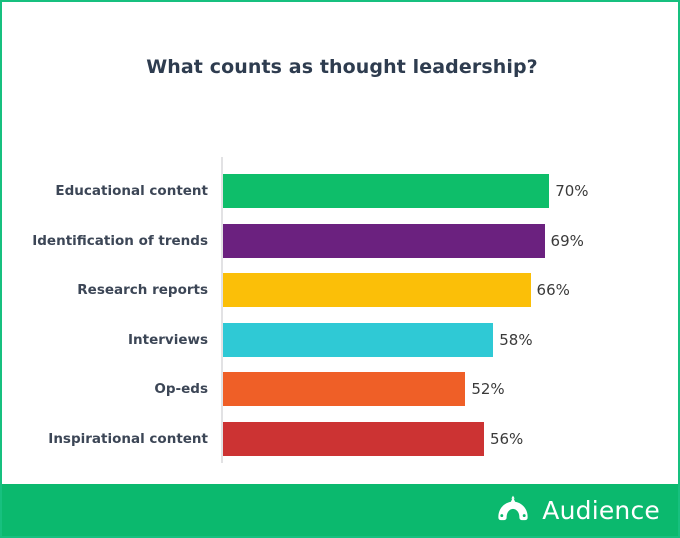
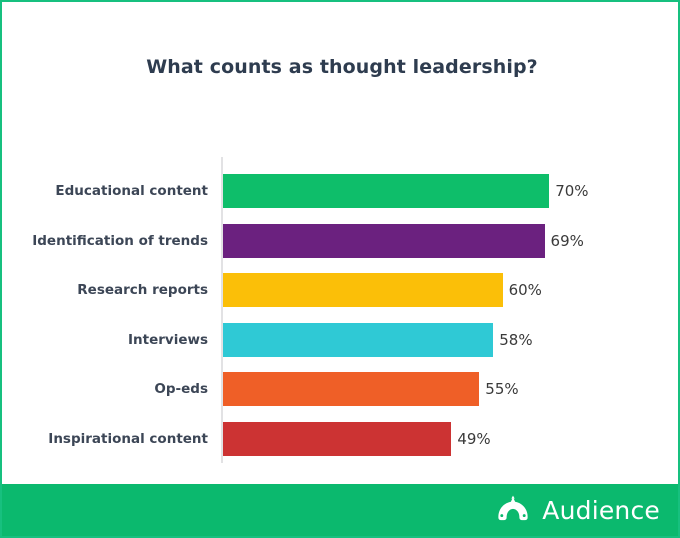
Research reports: 66% -> 60%
Op-eds: 52% -> 55%
Inspirational content: 56% -> 49%
